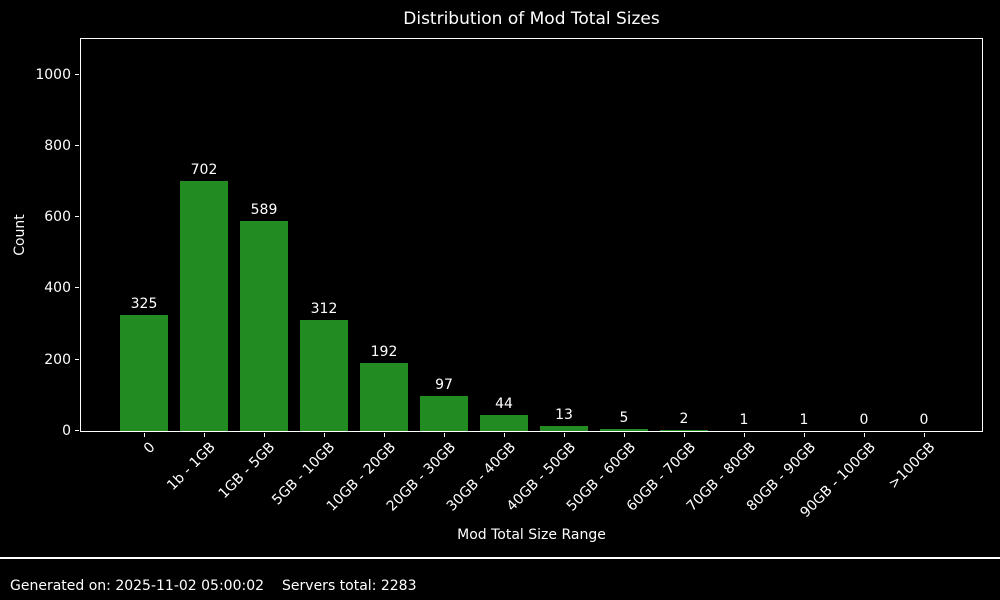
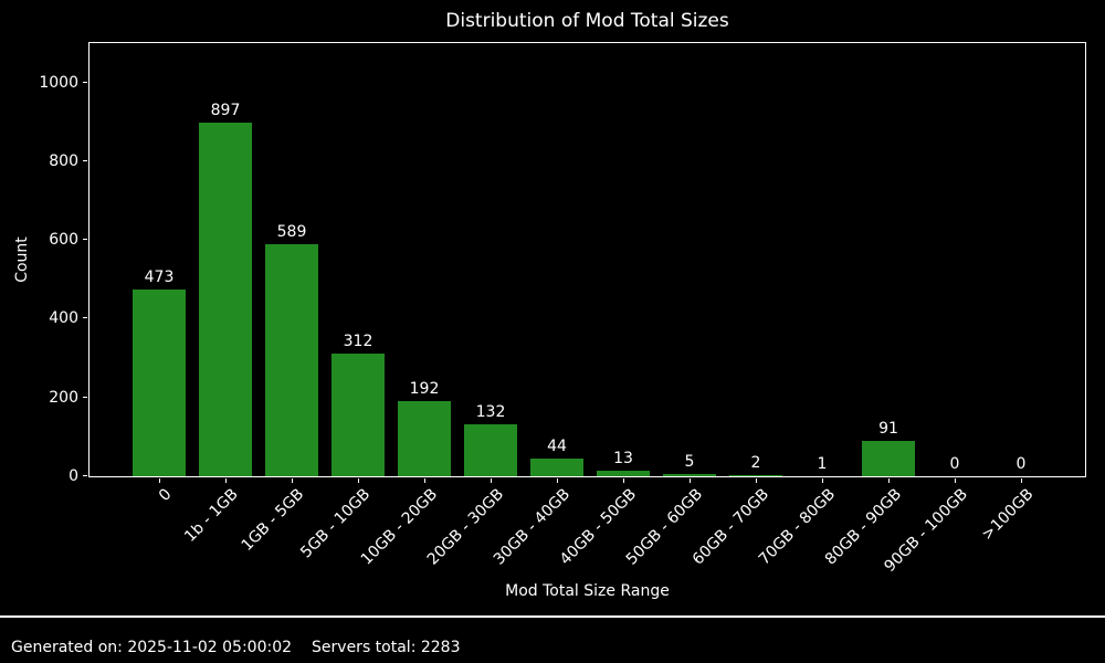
0: 325 -> 473
1b - 1GB: 702 -> 897
20GB - 30GB: 97 -> 132
80GB - 90GB: 1 -> 91
